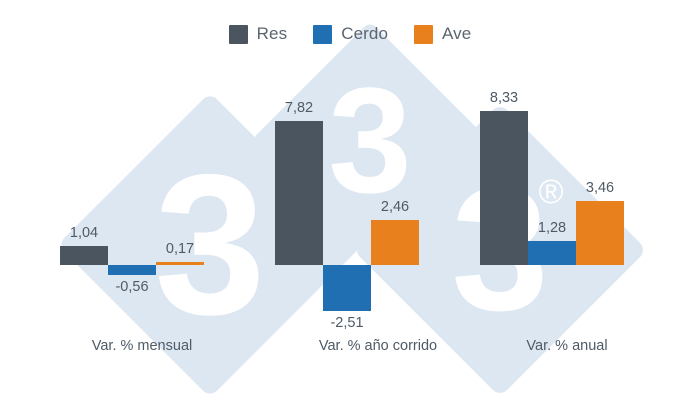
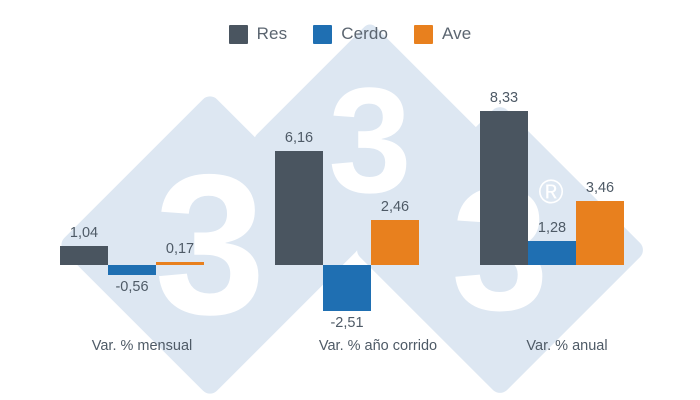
Res/Var. % año corrido: 7,82 -> 6,16
